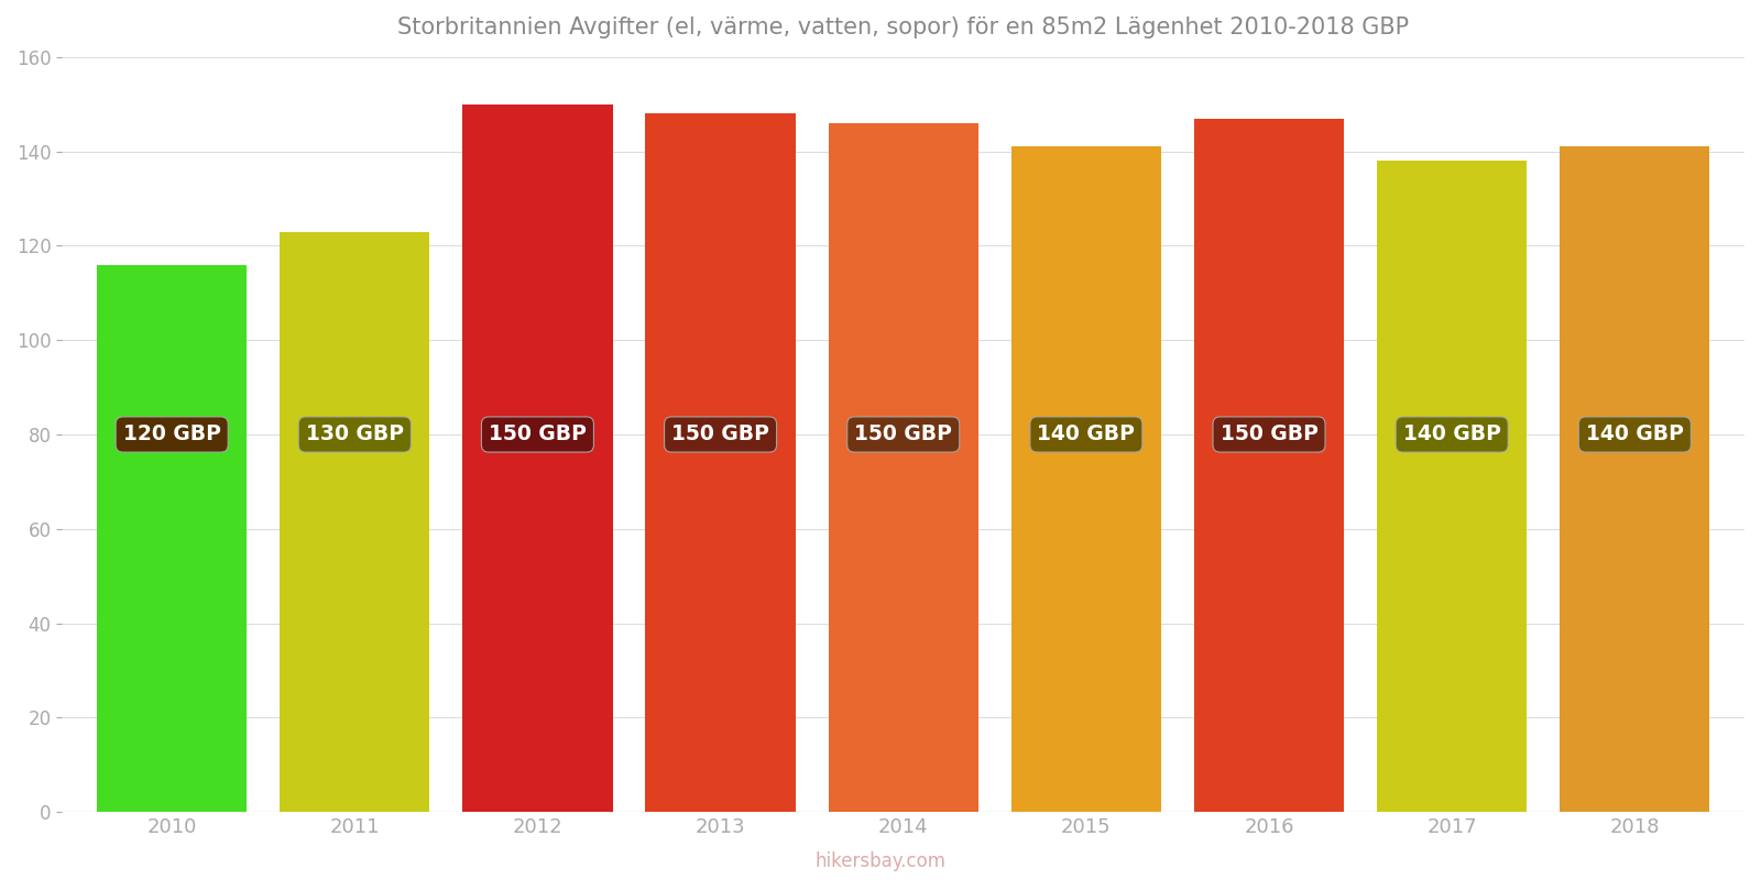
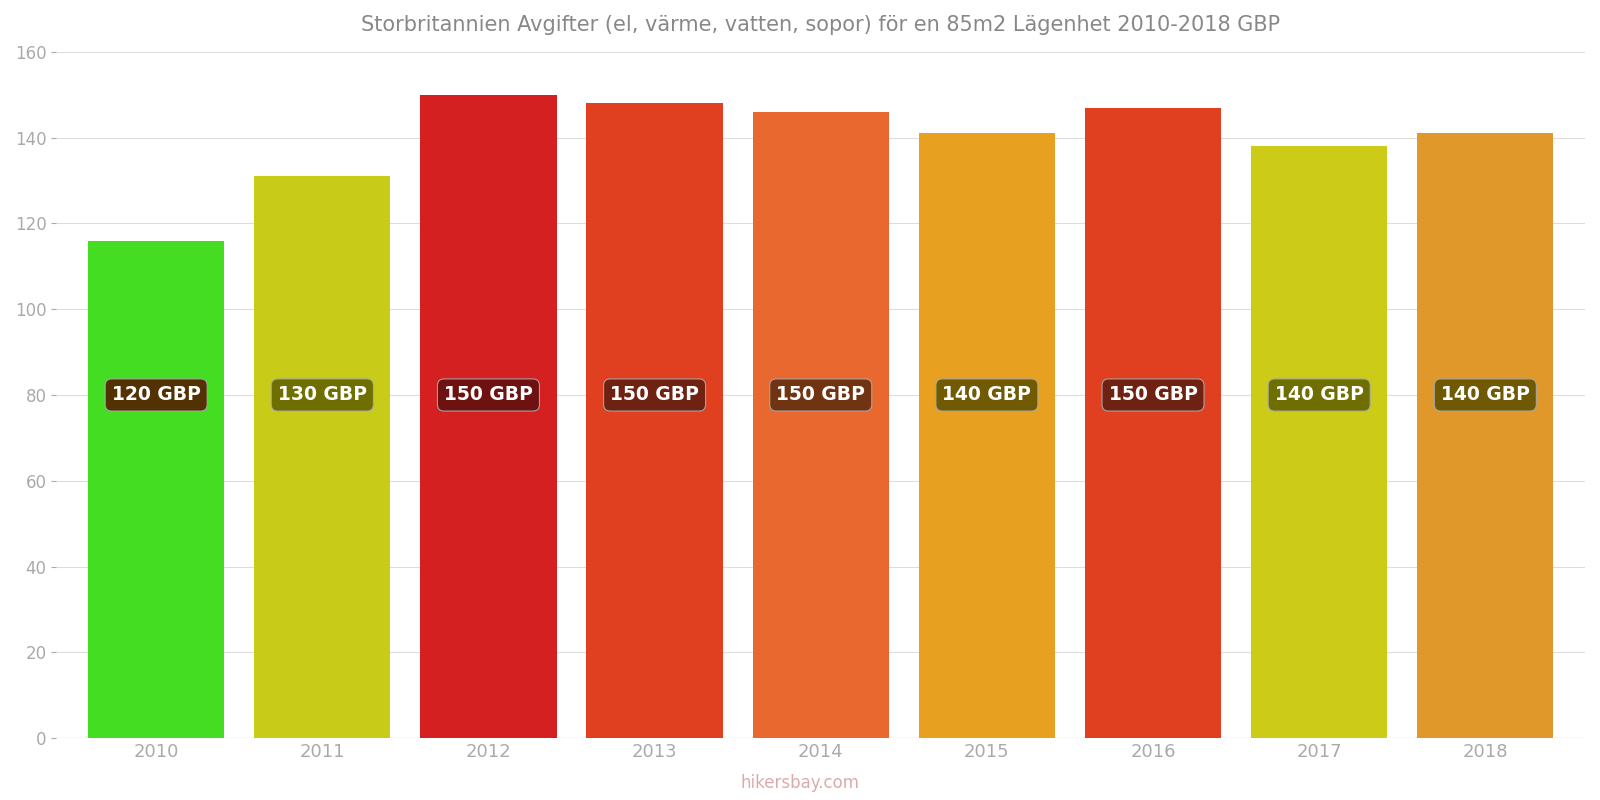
2011: 123 -> 131
